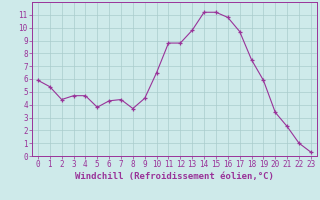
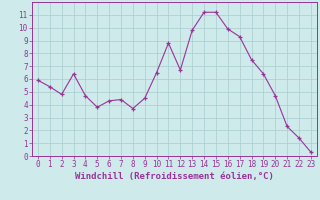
2: 4.4 -> 4.8
3: 4.7 -> 6.4
12: 8.8 -> 6.7
16: 10.8 -> 9.9
17: 9.7 -> 9.3
19: 5.9 -> 6.4
20: 3.4 -> 4.7
22: 1.0 -> 1.4
